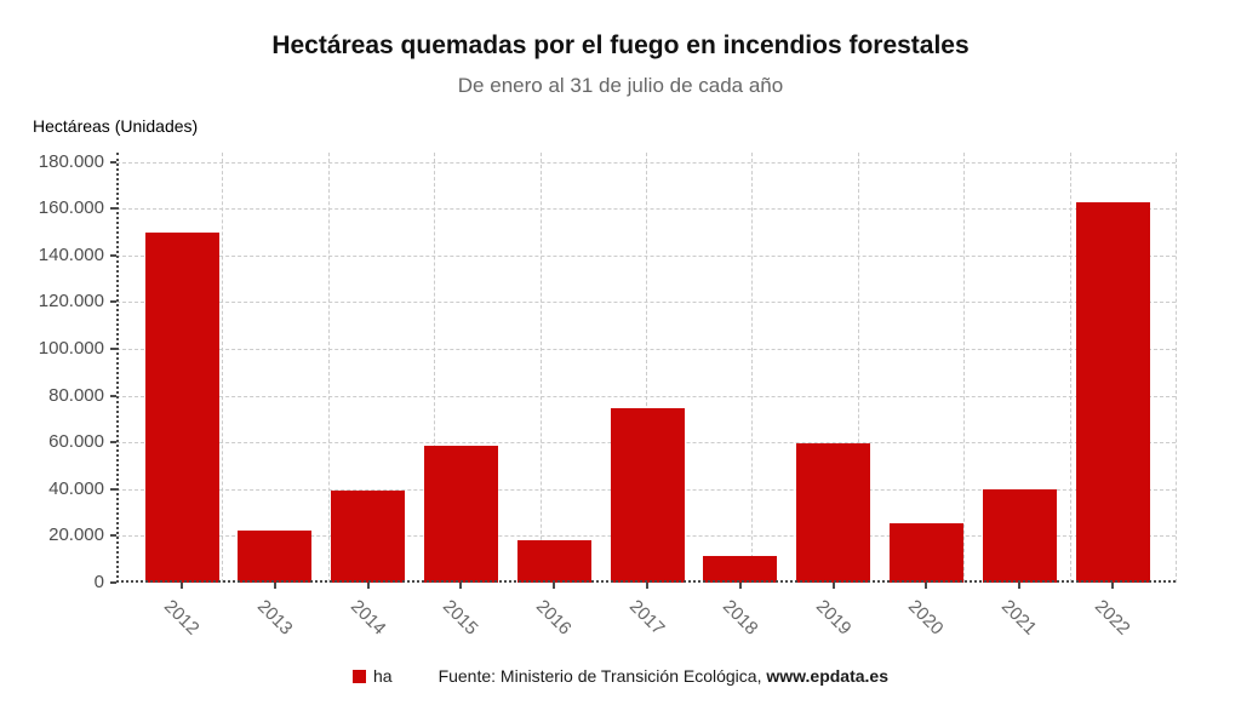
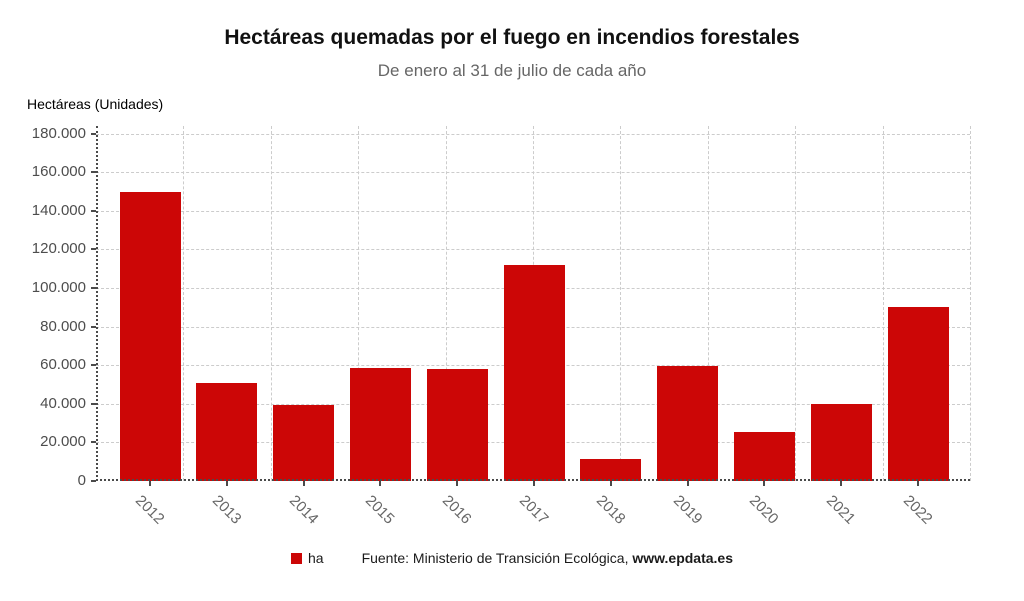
2013: 22000 -> 51000
2016: 18000 -> 58000
2017: 75000 -> 112000
2022: 163000 -> 90000
